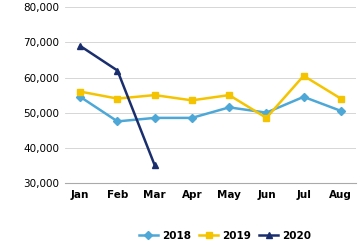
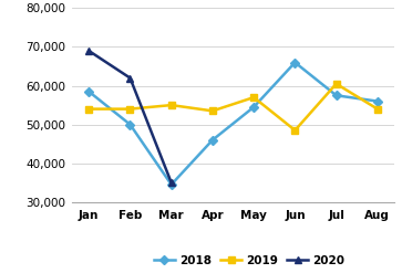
2018/Jan: 54,500 -> 58,500
2019/Jan: 56,000 -> 54,000
2018/Feb: 47,500 -> 50,000
2018/Mar: 48,500 -> 34,500
2018/Apr: 48,500 -> 46,000
2018/May: 51,500 -> 54,500
2019/May: 55,000 -> 57,000
2018/Jun: 50,000 -> 66,000
2018/Jul: 54,500 -> 57,500
2018/Aug: 50,500 -> 56,000
